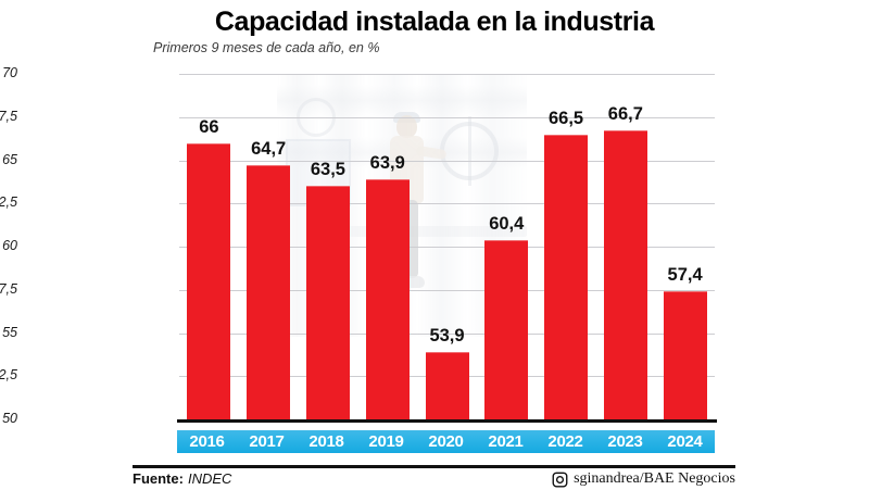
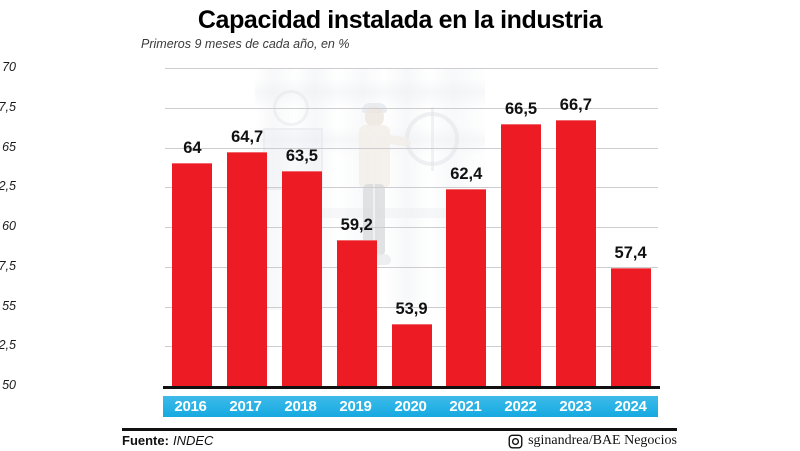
2016: 66 -> 64
2019: 63,9 -> 59,2
2021: 60,4 -> 62,4
